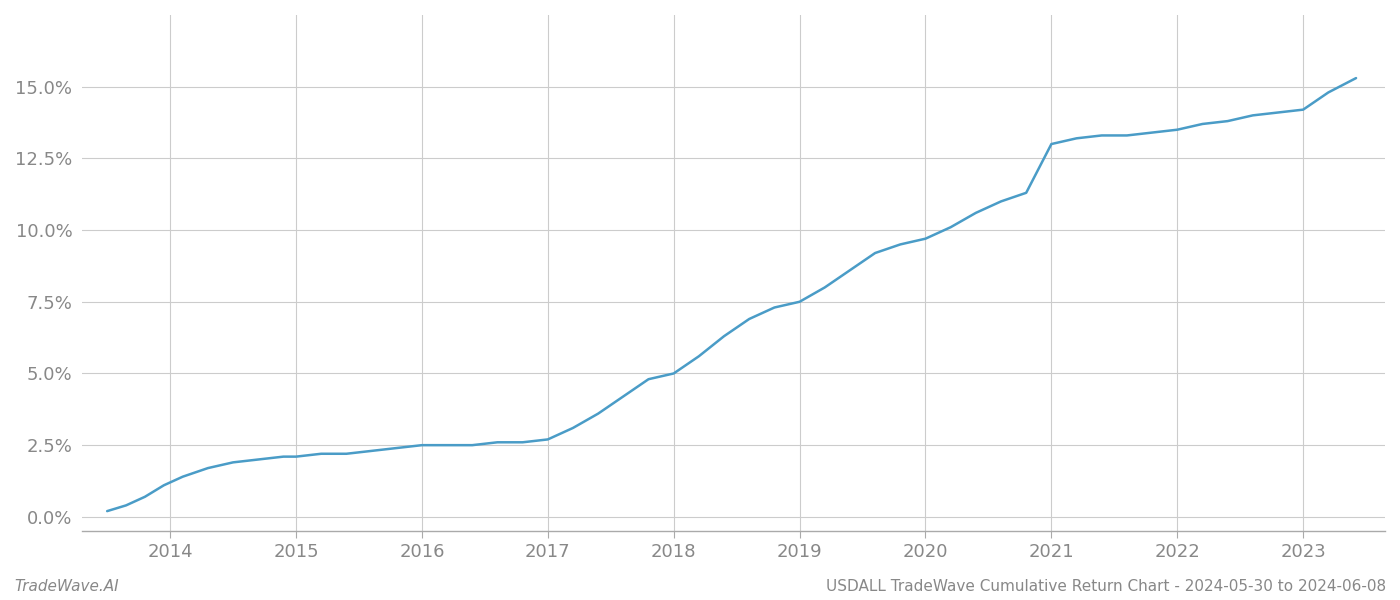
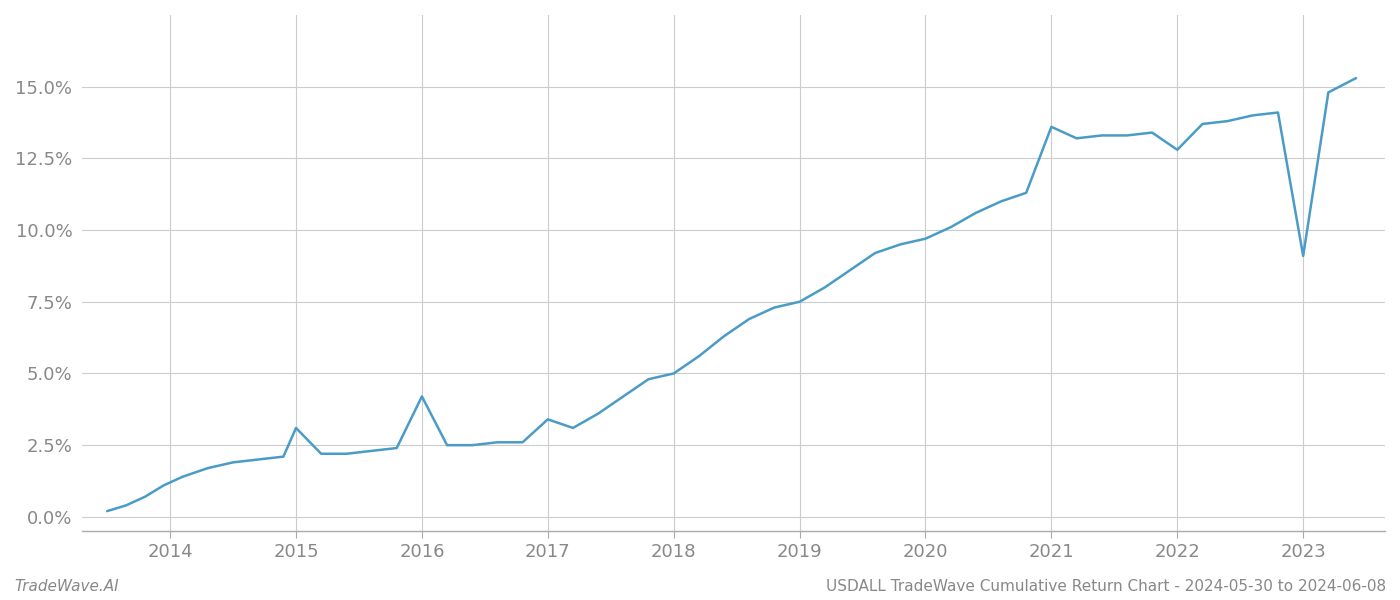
2015: 2.1% -> 3.1%
2016: 2.5% -> 4.2%
2017: 2.7% -> 3.4%
2021: 13.0% -> 13.6%
2022: 13.5% -> 12.8%
2023: 14.2% -> 9.1%
